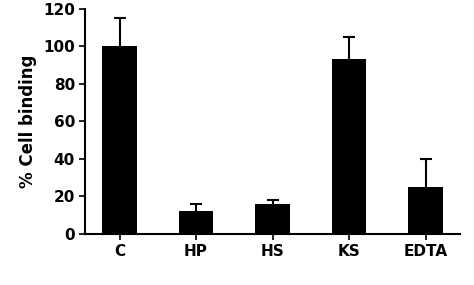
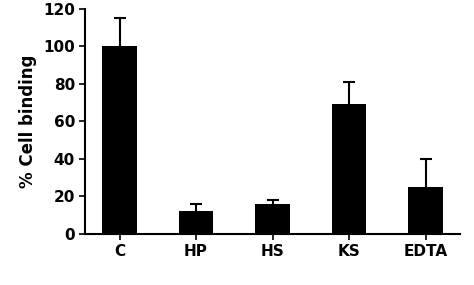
KS: 93 -> 69
